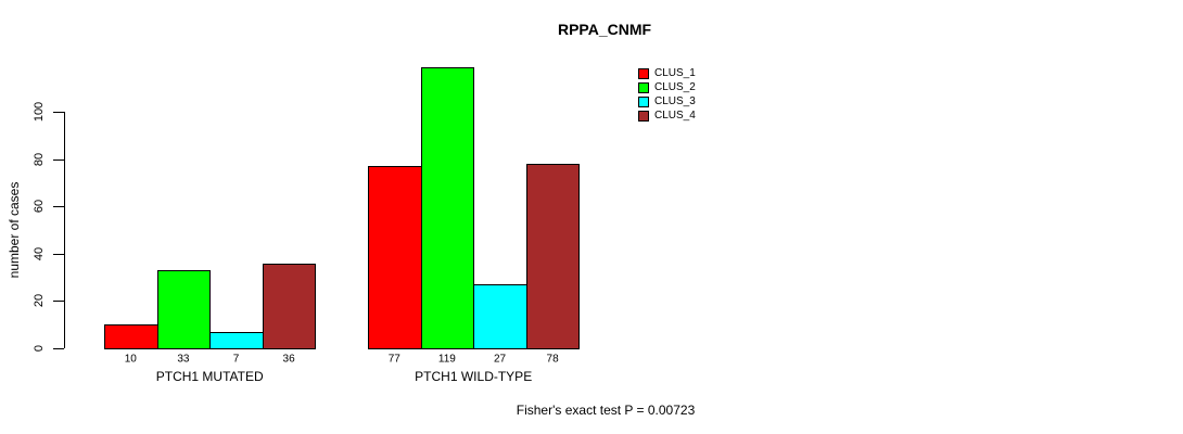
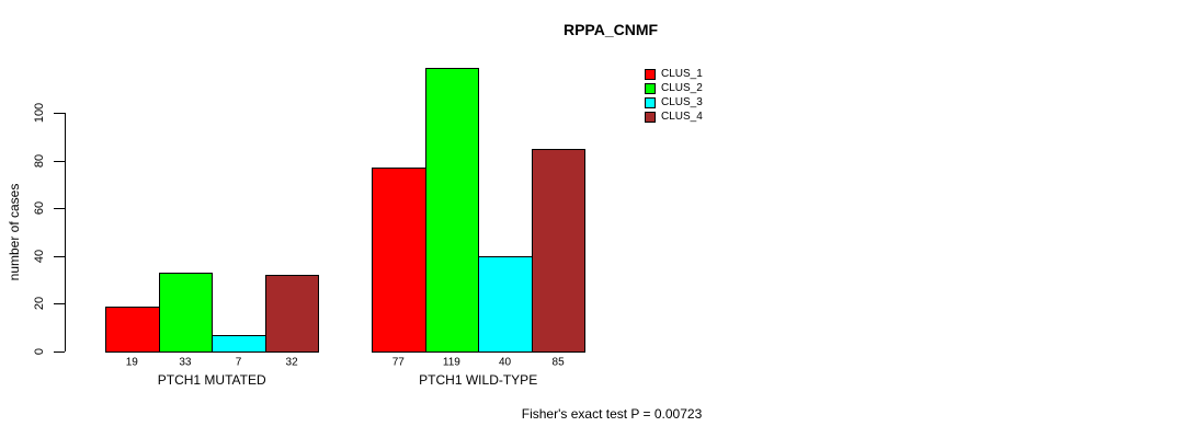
CLUS_1/PTCH1 MUTATED: 10 -> 19
CLUS_4/PTCH1 MUTATED: 36 -> 32
CLUS_3/PTCH1 WILD-TYPE: 27 -> 40
CLUS_4/PTCH1 WILD-TYPE: 78 -> 85
